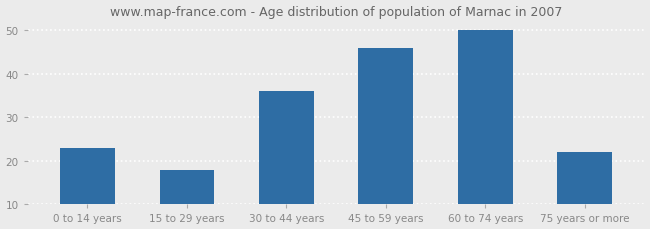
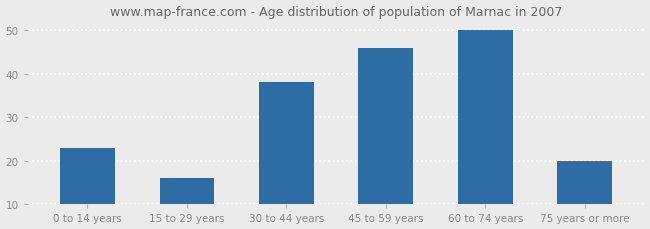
15 to 29 years: 18 -> 16
30 to 44 years: 36 -> 38
75 years or more: 22 -> 20
